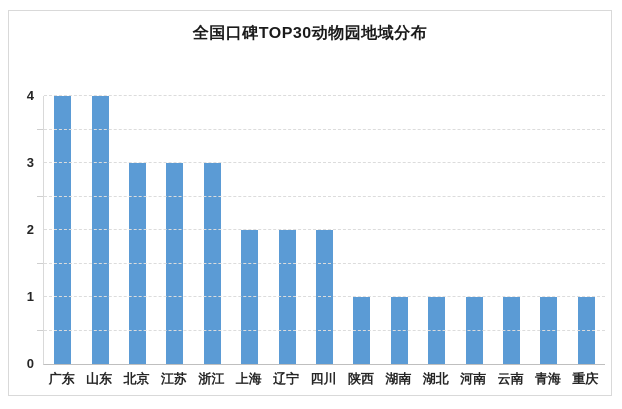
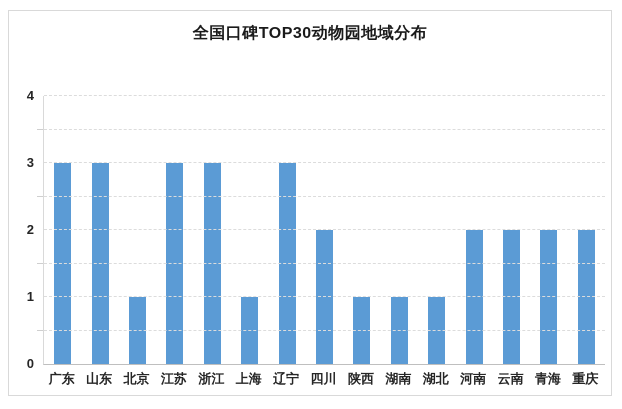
广东: 4 -> 3
山东: 4 -> 3
北京: 3 -> 1
上海: 2 -> 1
辽宁: 2 -> 3
河南: 1 -> 2
云南: 1 -> 2
青海: 1 -> 2
重庆: 1 -> 2
